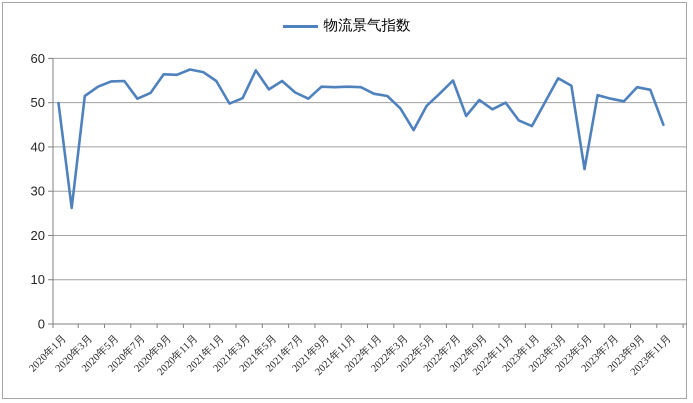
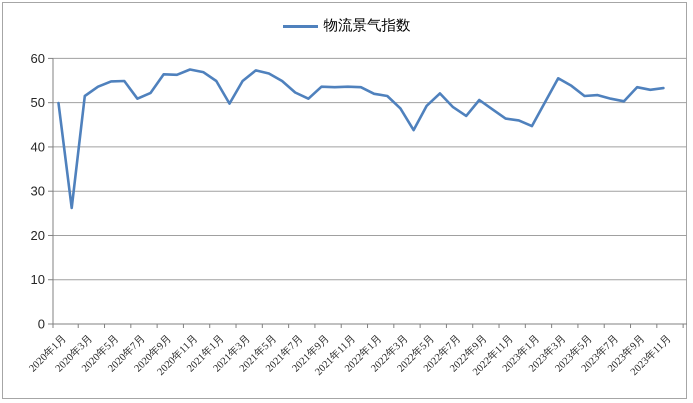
2021年3月: 51 -> 55
2021年5月: 53 -> 57
2022年7月: 55 -> 49
2022年11月: 50 -> 46
2023年5月: 35 -> 52
2023年11月: 45 -> 53
